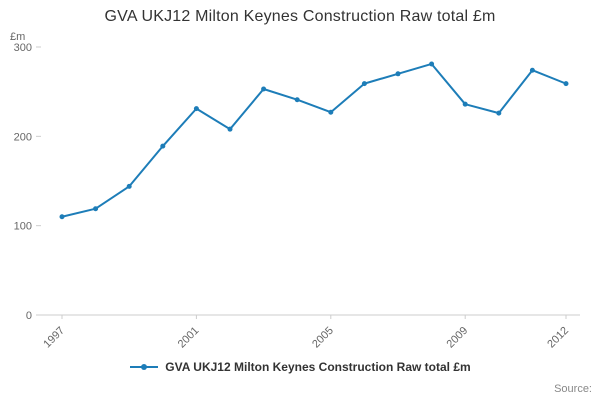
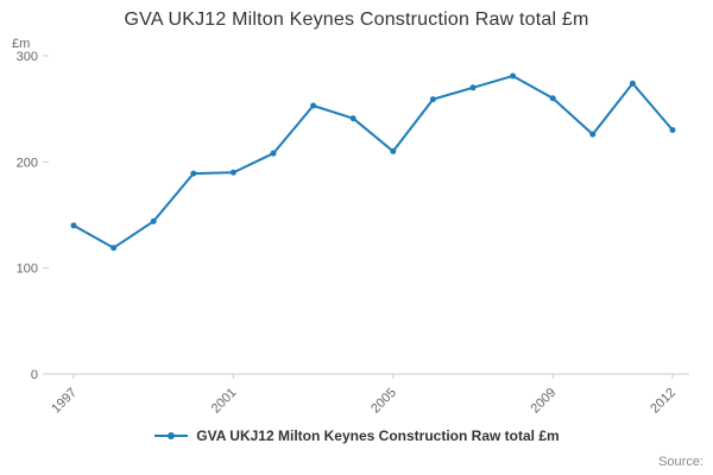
1997: 110 -> 140
2001: 230 -> 190
2005: 230 -> 210
2009: 240 -> 260
2012: 260 -> 230
